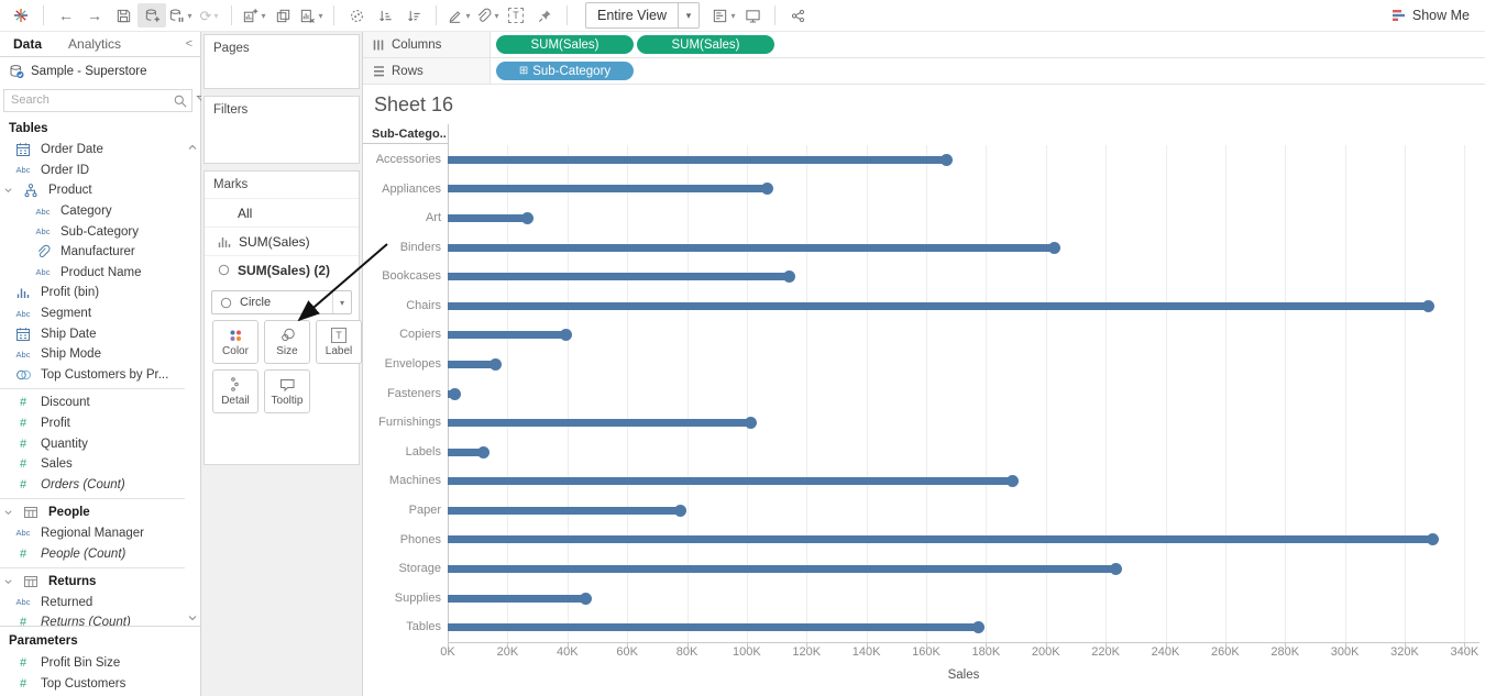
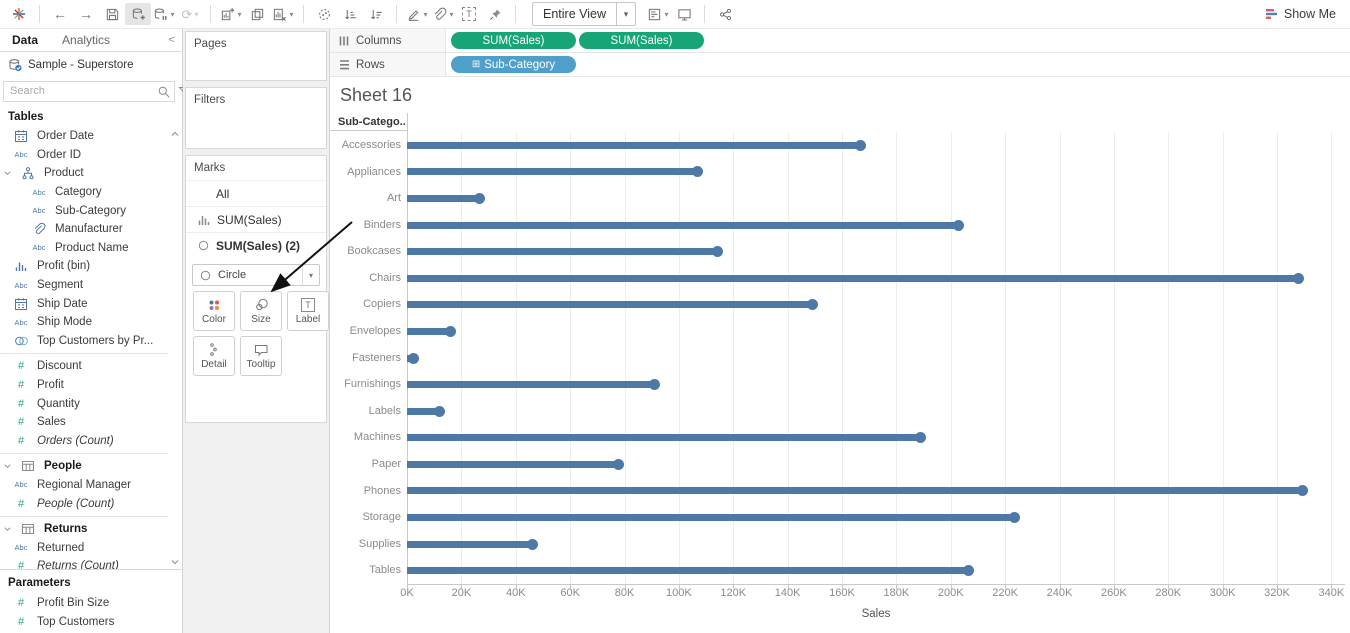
Copiers: 40K -> 150K
Furnishings: 102K -> 92K
Tables: 178K -> 207K
